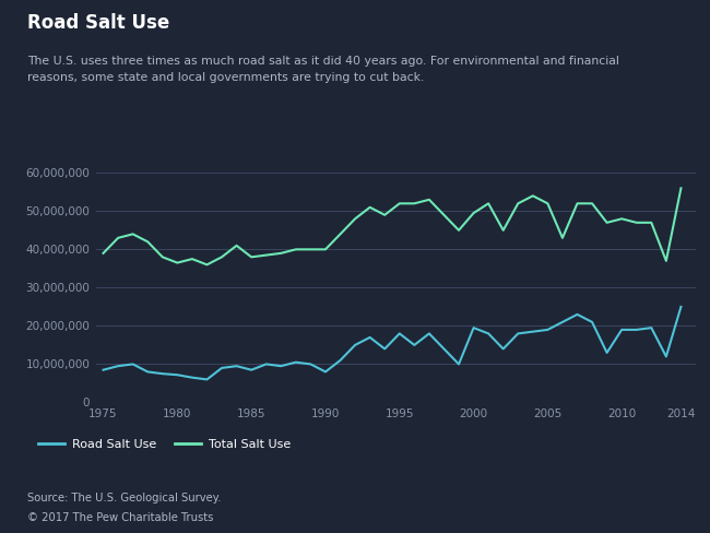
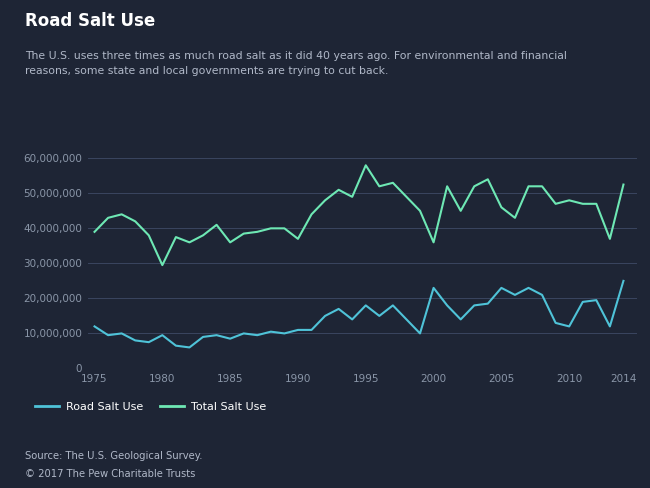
Road Salt Use/1975: 8,500,000 -> 12,000,000
Road Salt Use/1980: 7,200,000 -> 9,500,000
Total Salt Use/1980: 36,500,000 -> 29,500,000
Total Salt Use/1985: 38,000,000 -> 36,000,000
Road Salt Use/1990: 8,000,000 -> 11,000,000
Total Salt Use/1990: 40,000,000 -> 37,000,000
Total Salt Use/1995: 52,000,000 -> 58,000,000
Road Salt Use/2000: 19,500,000 -> 23,000,000
Total Salt Use/2000: 49,500,000 -> 36,000,000
Road Salt Use/2005: 19,000,000 -> 23,000,000
Total Salt Use/2005: 52,000,000 -> 46,000,000
Road Salt Use/2010: 19,000,000 -> 12,000,000
Total Salt Use/2014: 56,000,000 -> 52,500,000
